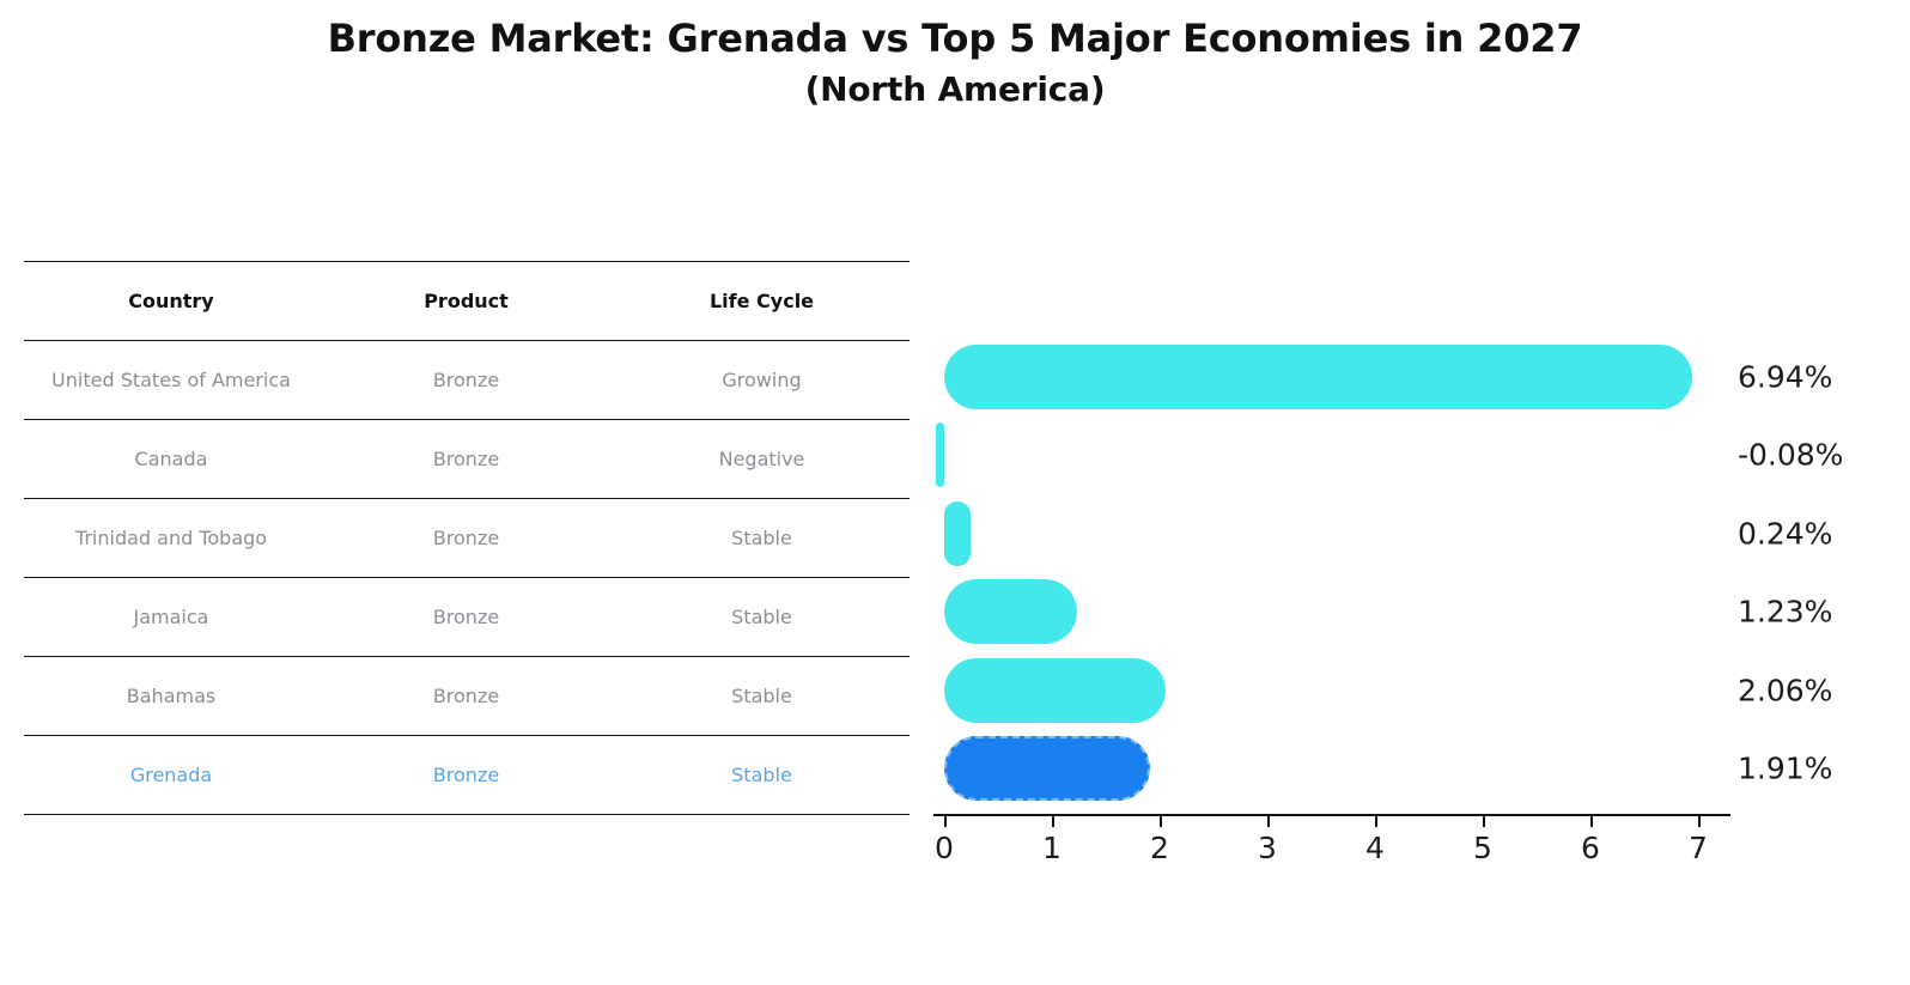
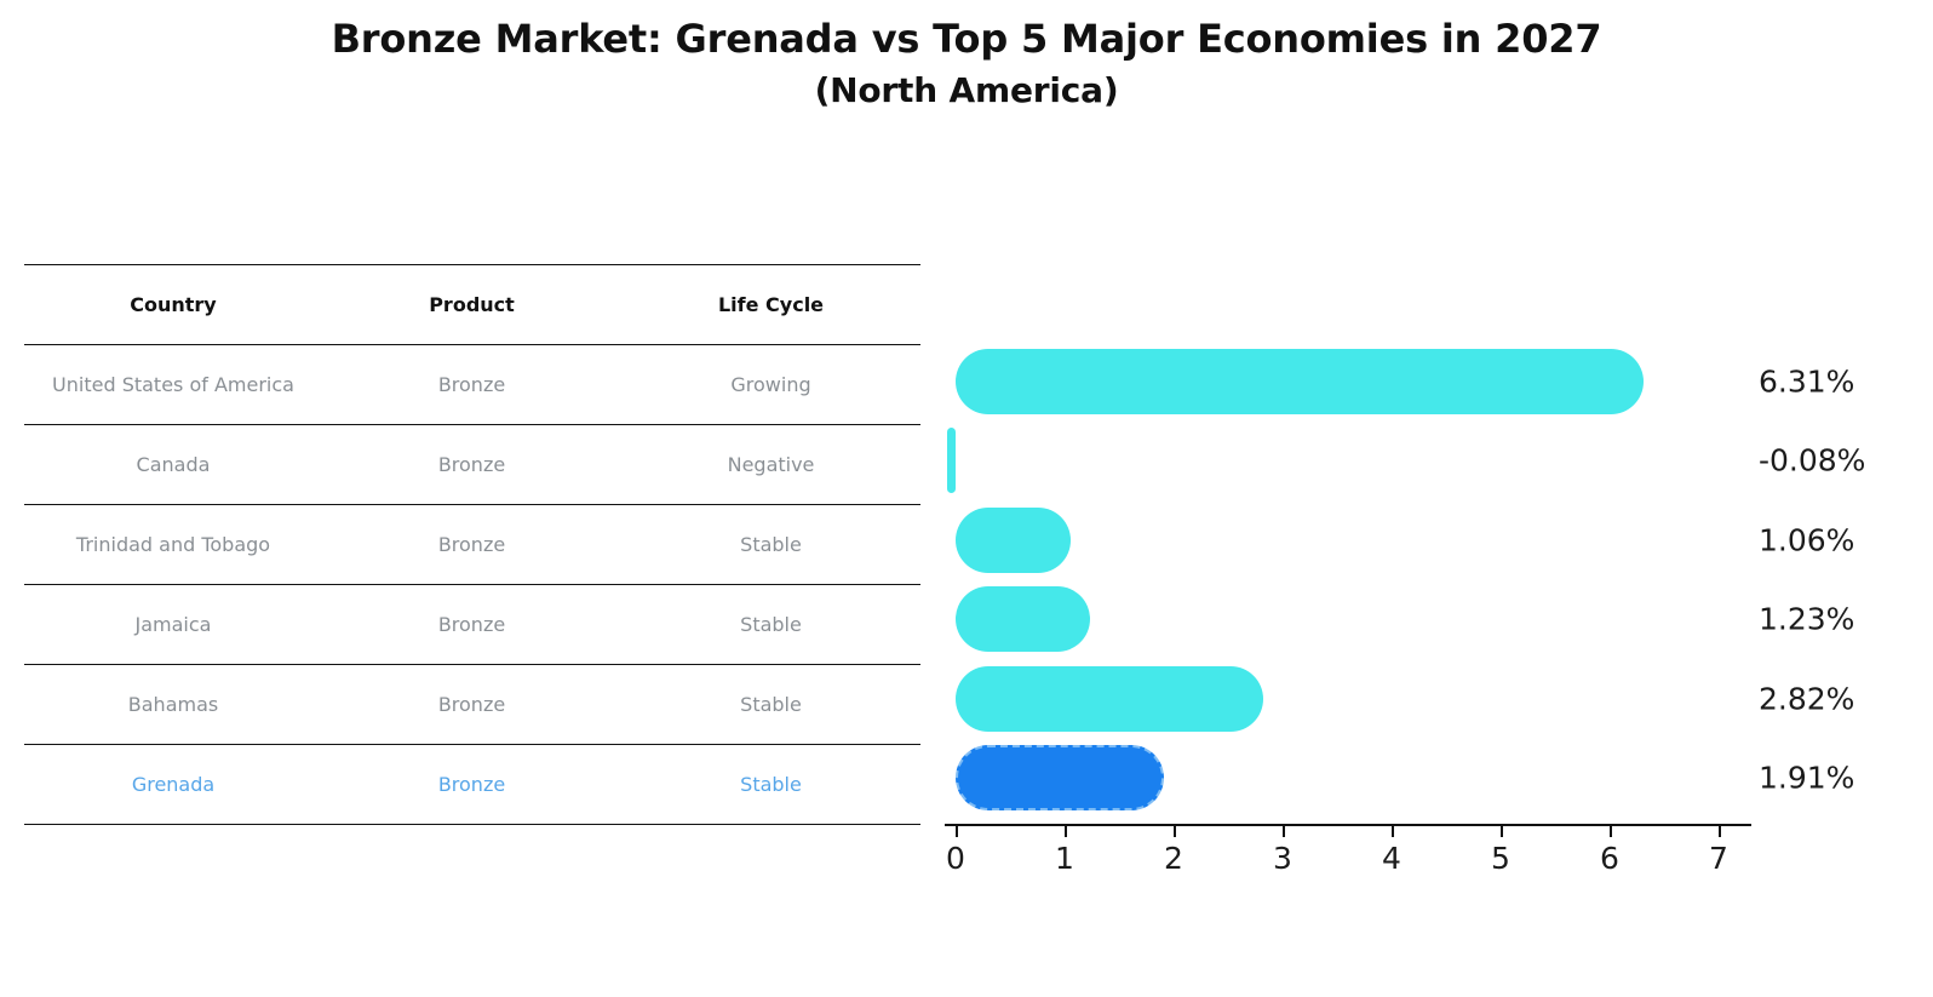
United States of America: 6.94% -> 6.31%
Trinidad and Tobago: 0.24% -> 1.06%
Bahamas: 2.06% -> 2.82%
